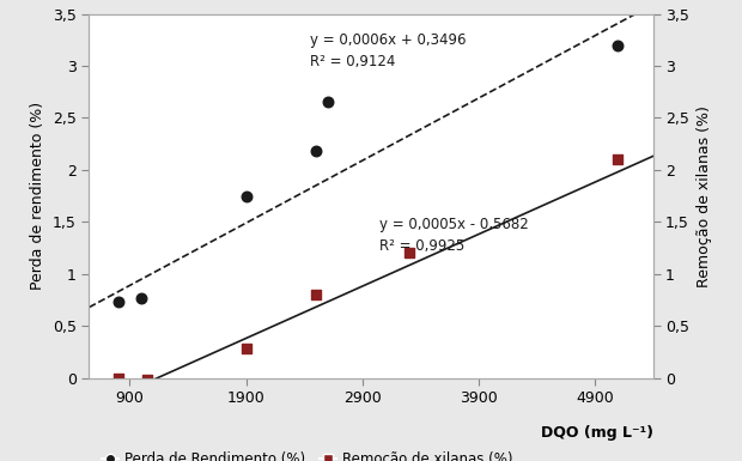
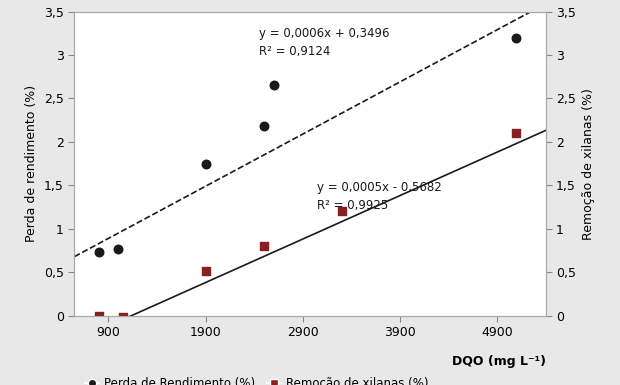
Remoção de xilanas (%)/1900: 0,28 -> 0,52
